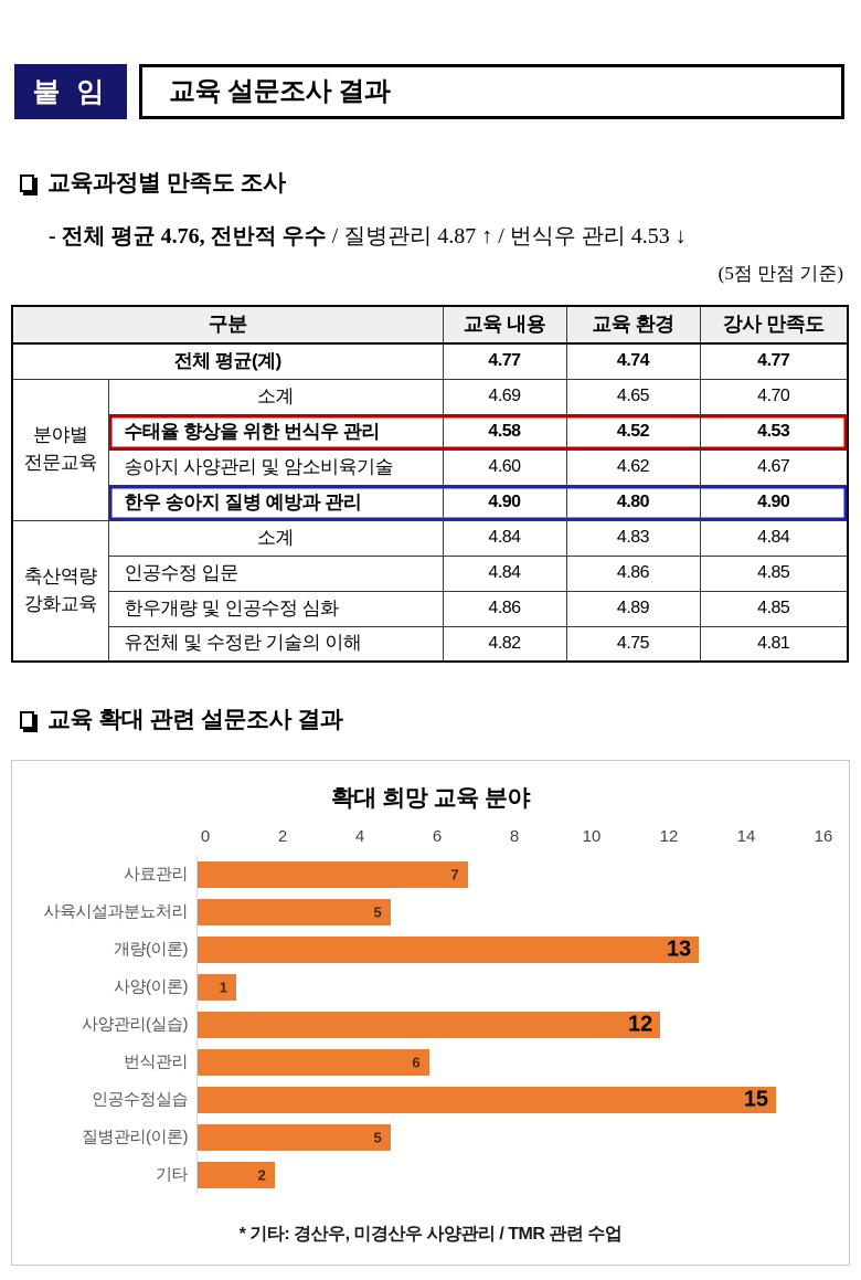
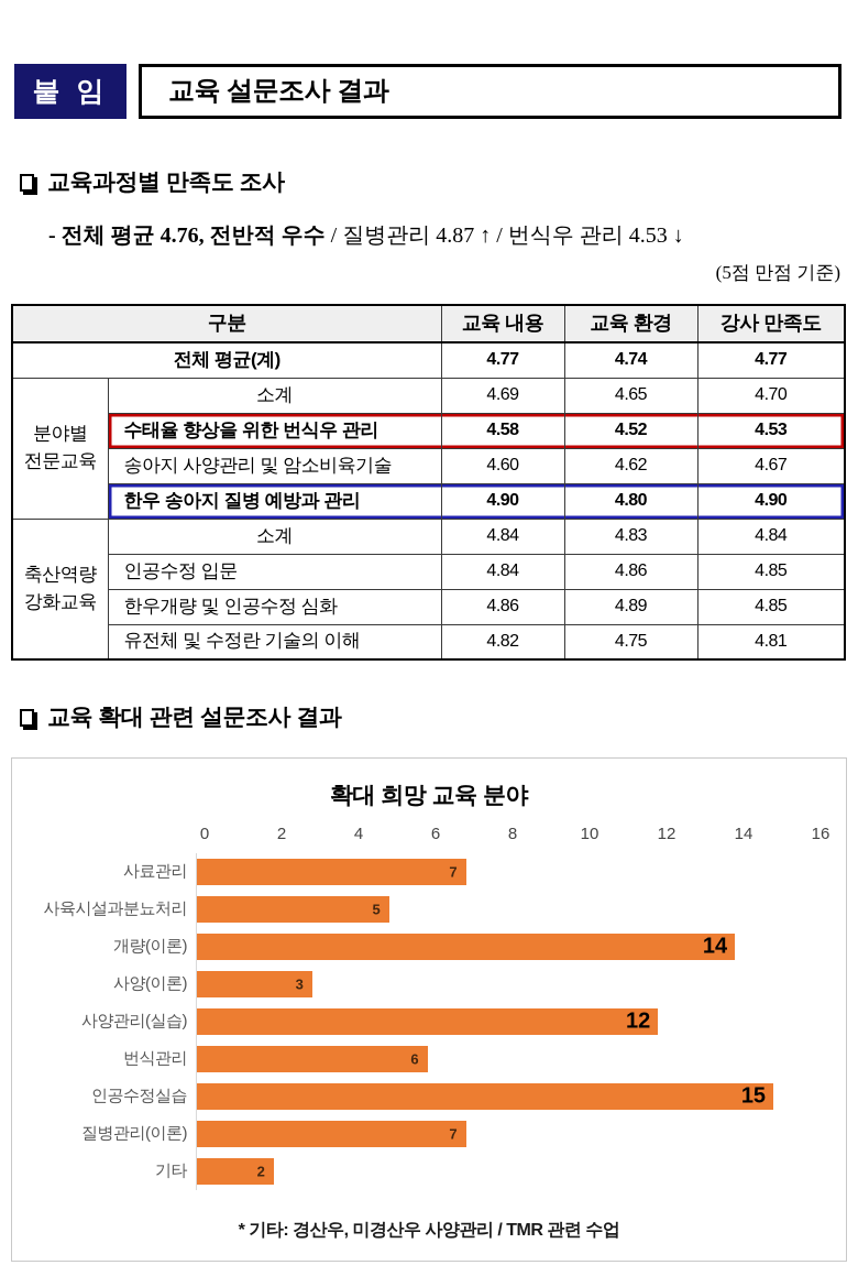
개량(이론): 13 -> 14
사양(이론): 1 -> 3
질병관리(이론): 5 -> 7
